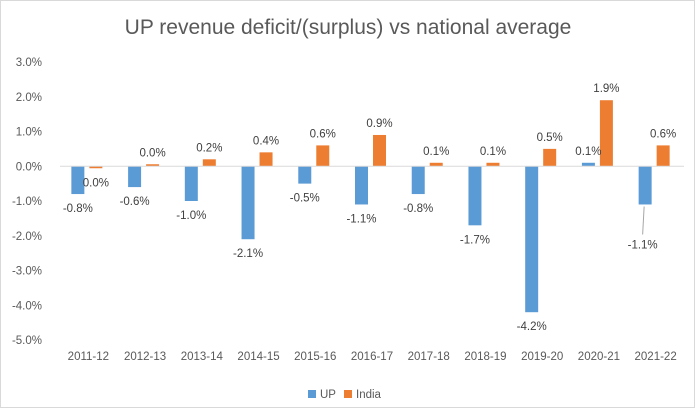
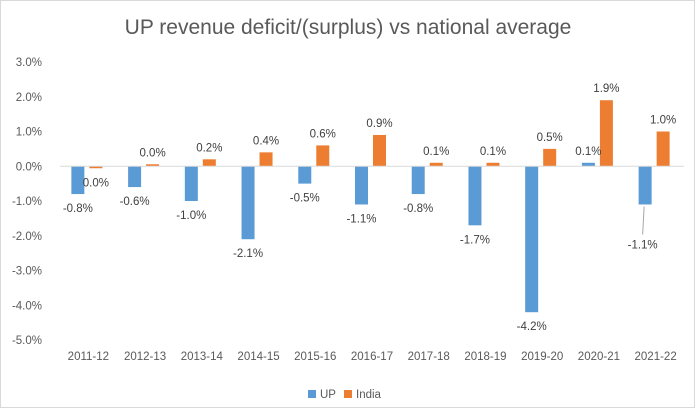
India/2021-22: 0.6% -> 1.0%
